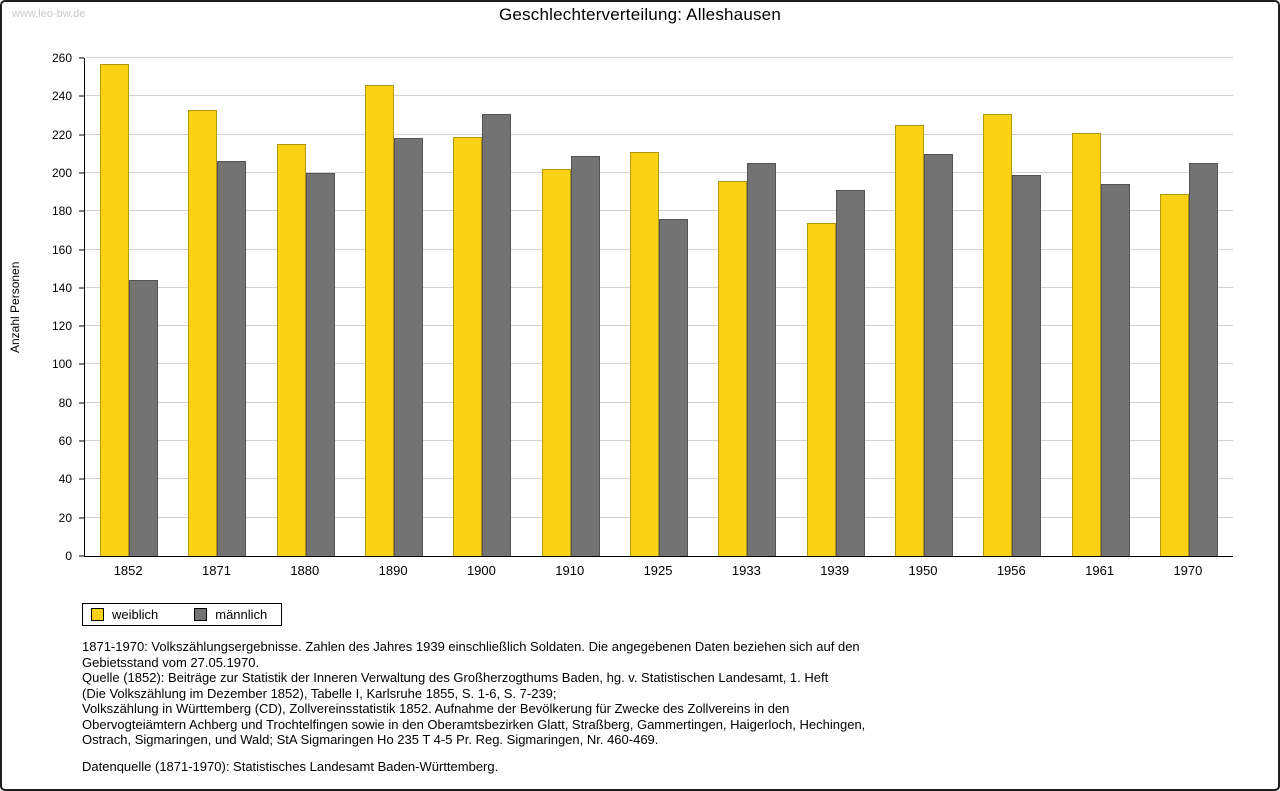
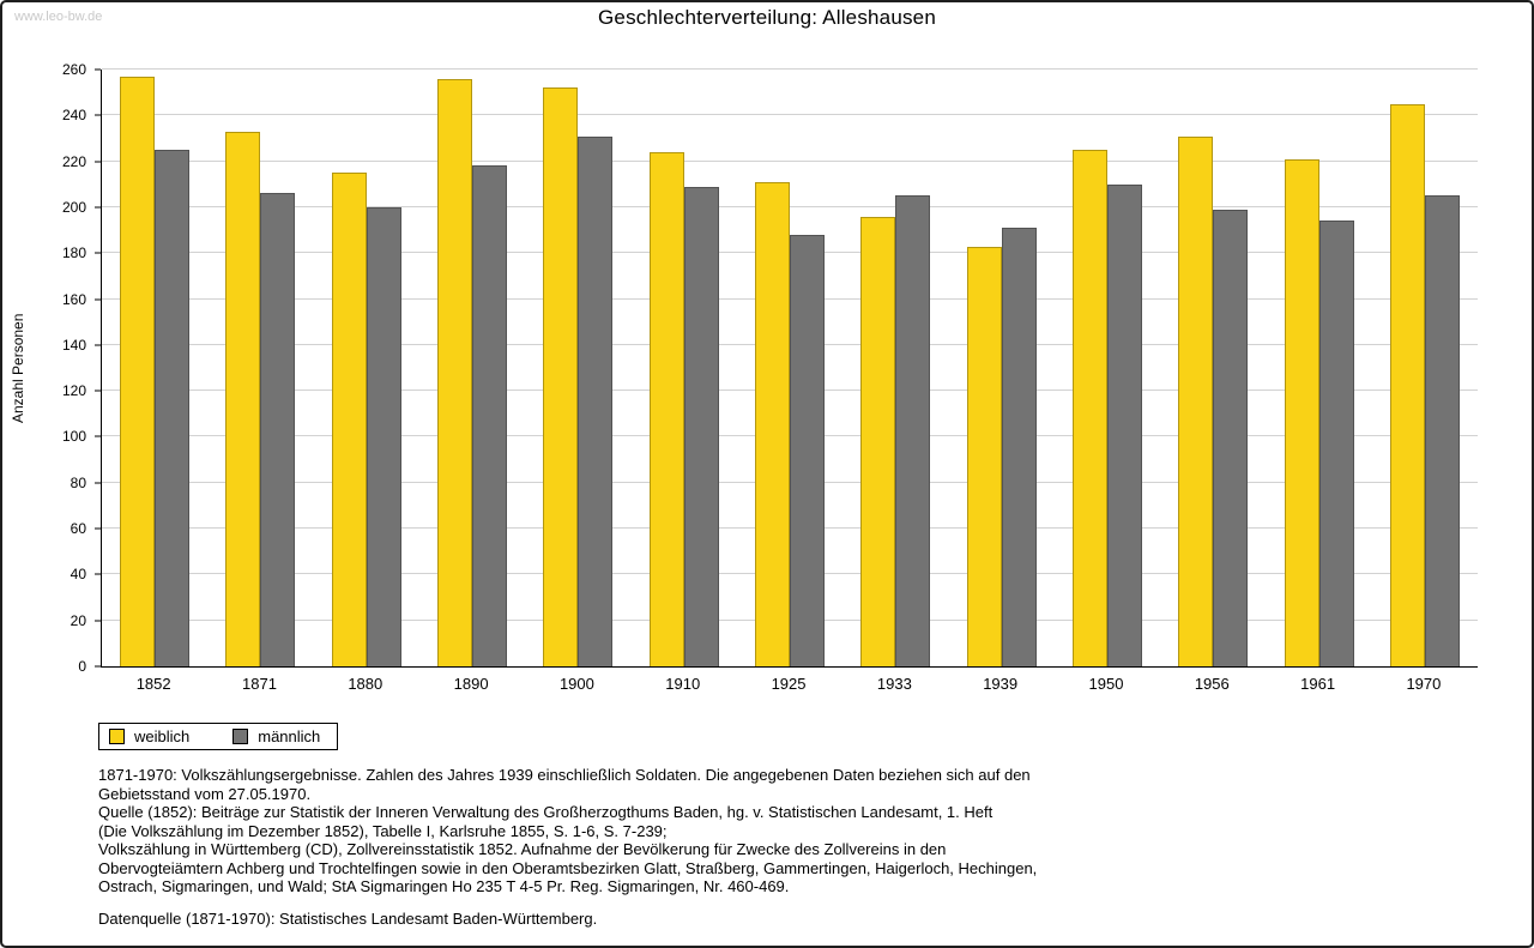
männlich/1852: 144 -> 225
weiblich/1890: 246 -> 256
weiblich/1900: 219 -> 252
weiblich/1910: 202 -> 224
männlich/1925: 176 -> 188
weiblich/1939: 174 -> 183
weiblich/1970: 189 -> 245
